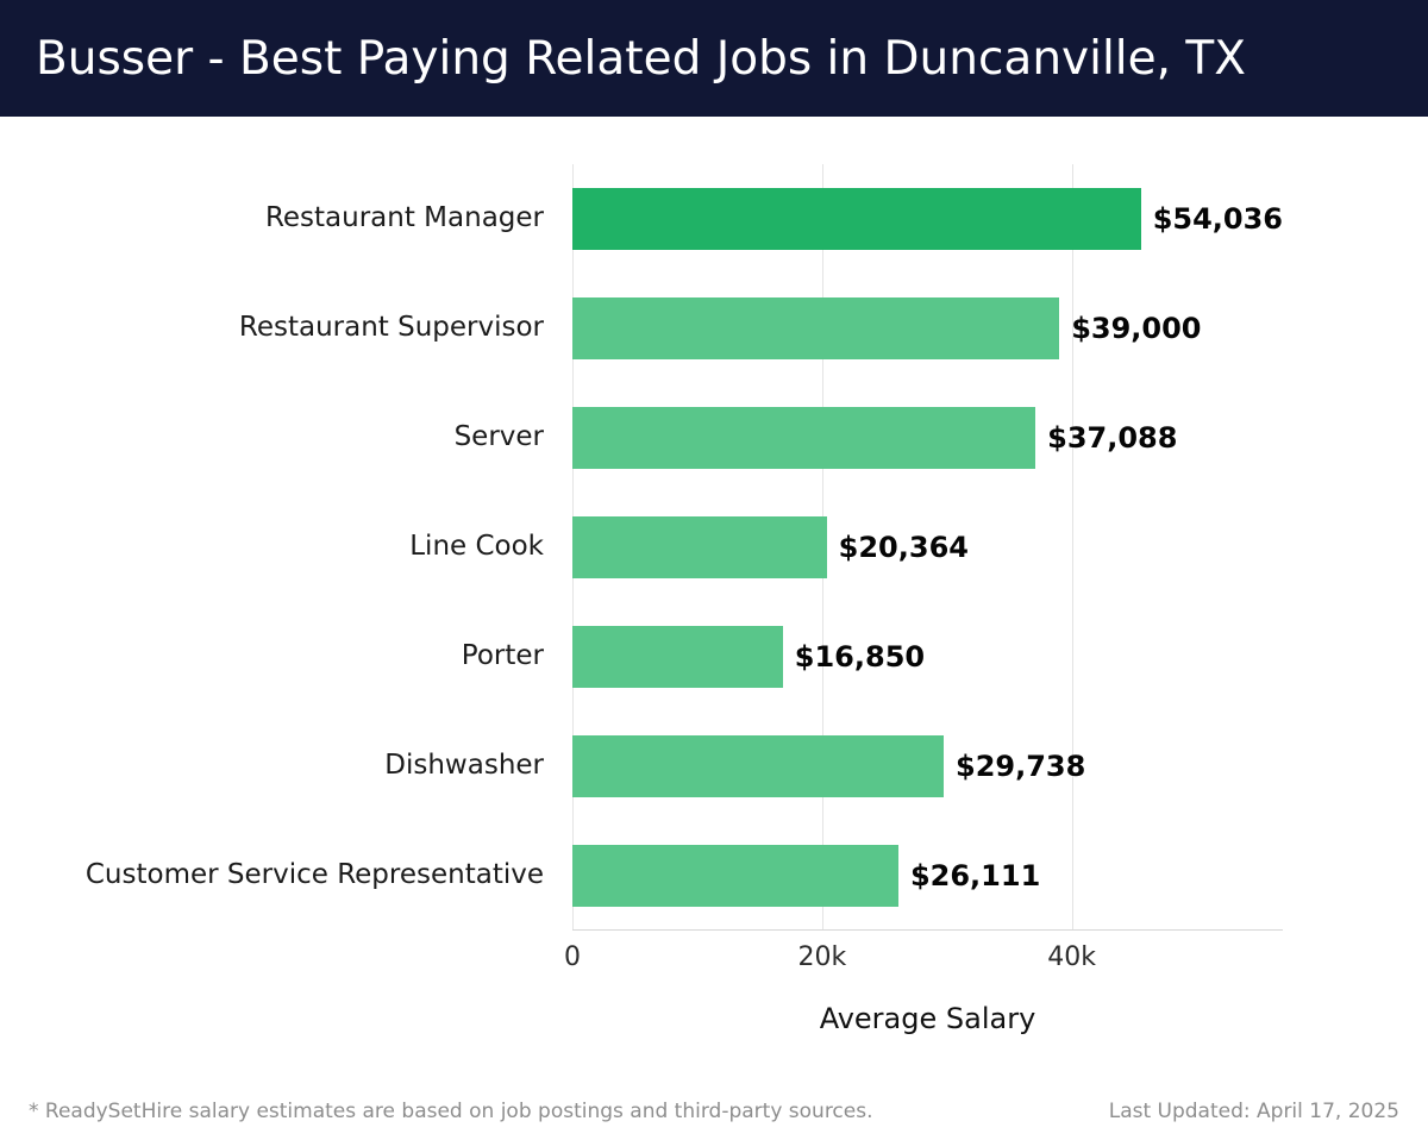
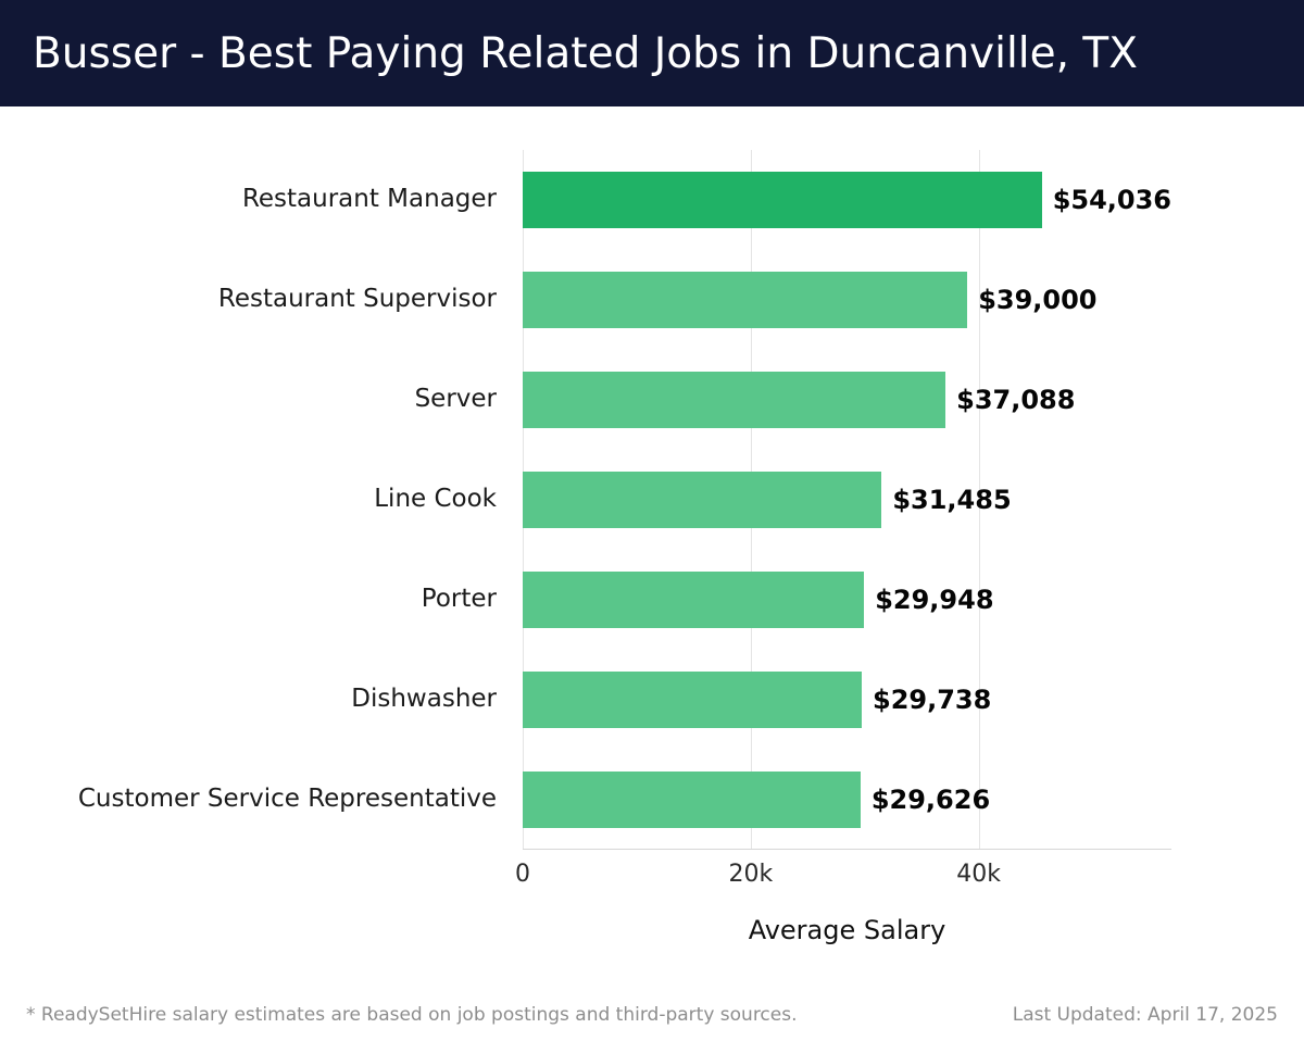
Line Cook: $20,364 -> $31,485
Porter: $16,850 -> $29,948
Customer Service Representative: $26,111 -> $29,626
